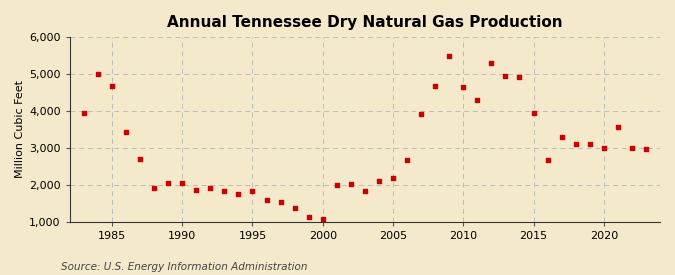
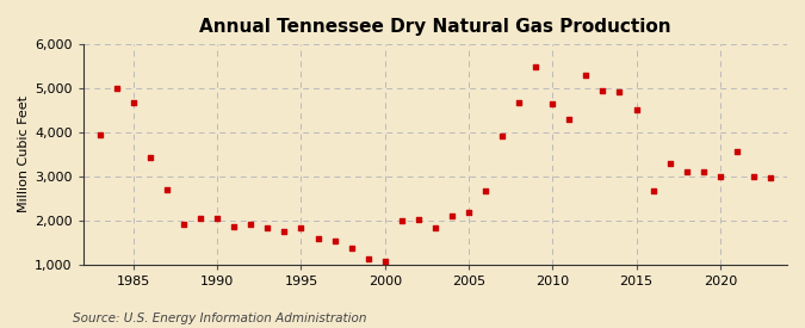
2015: 3,950 -> 4,500
